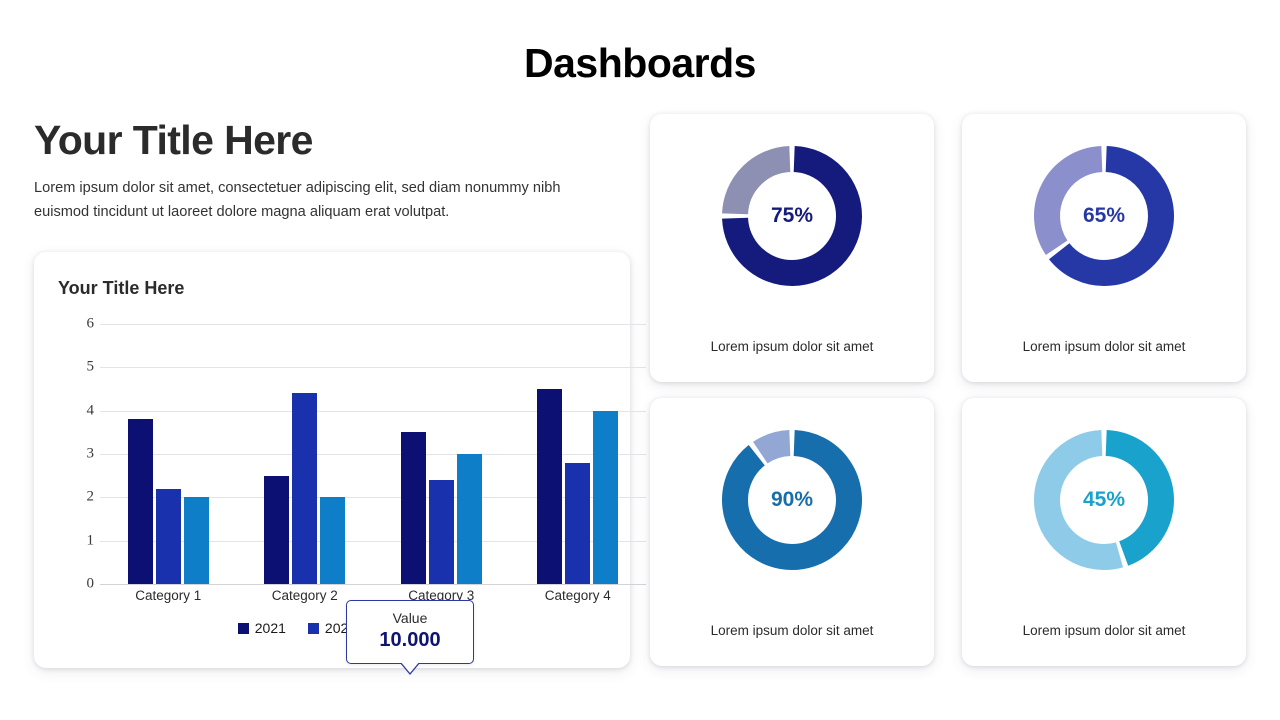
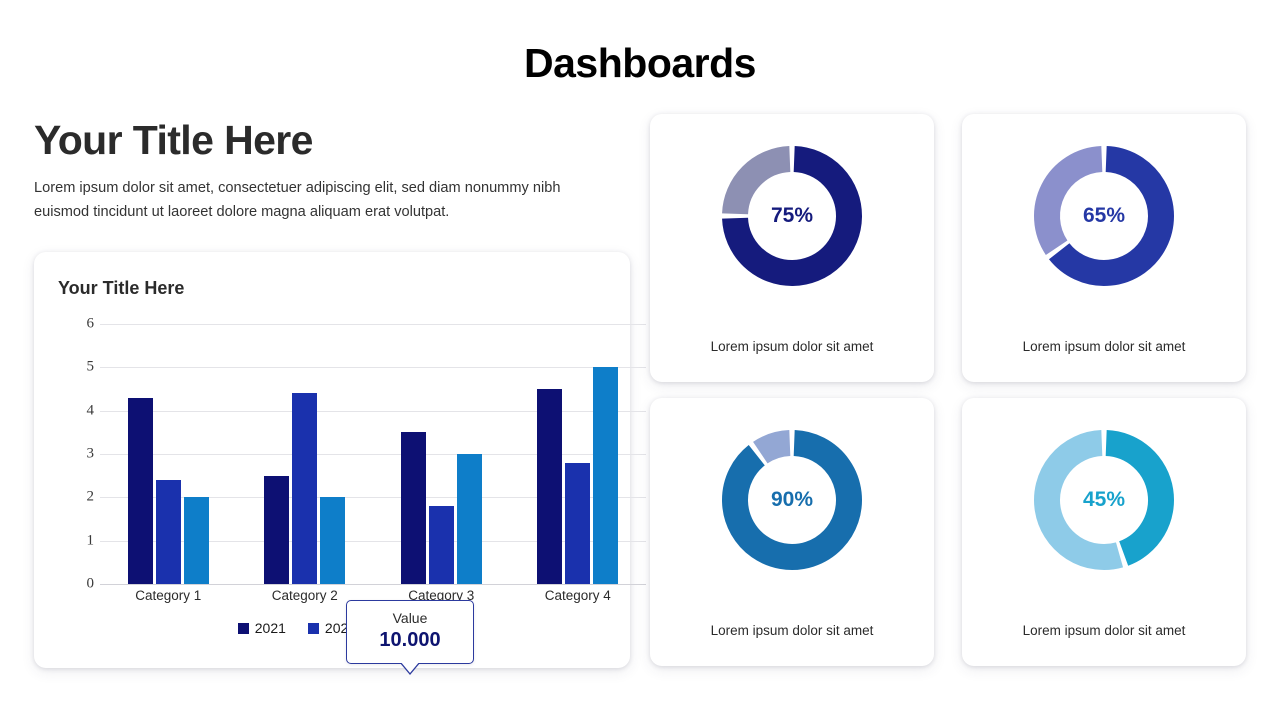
2021/Category 1: 3.8 -> 4.3
2022/Category 1: 2.2 -> 2.4
2022/Category 3: 2.4 -> 1.8
2023/Category 4: 4 -> 5
